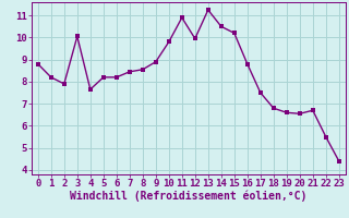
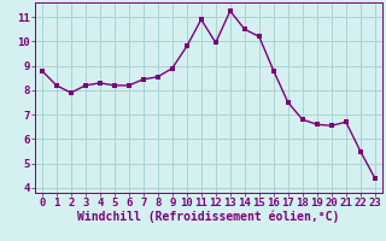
3: 10.05 -> 8.20
4: 7.65 -> 8.30
